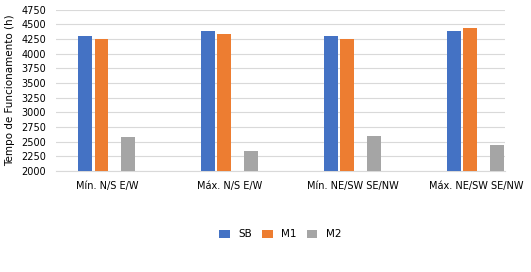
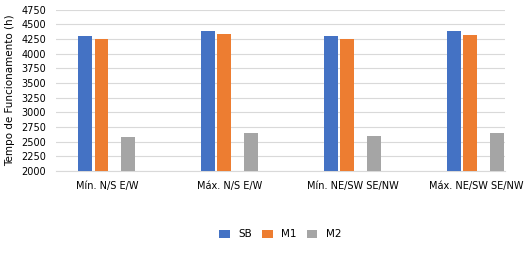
M2/Máx. N/S E/W: 2340 -> 2640
M1/Máx. NE/SW SE/NW: 4440 -> 4320
M2/Máx. NE/SW SE/NW: 2440 -> 2640
